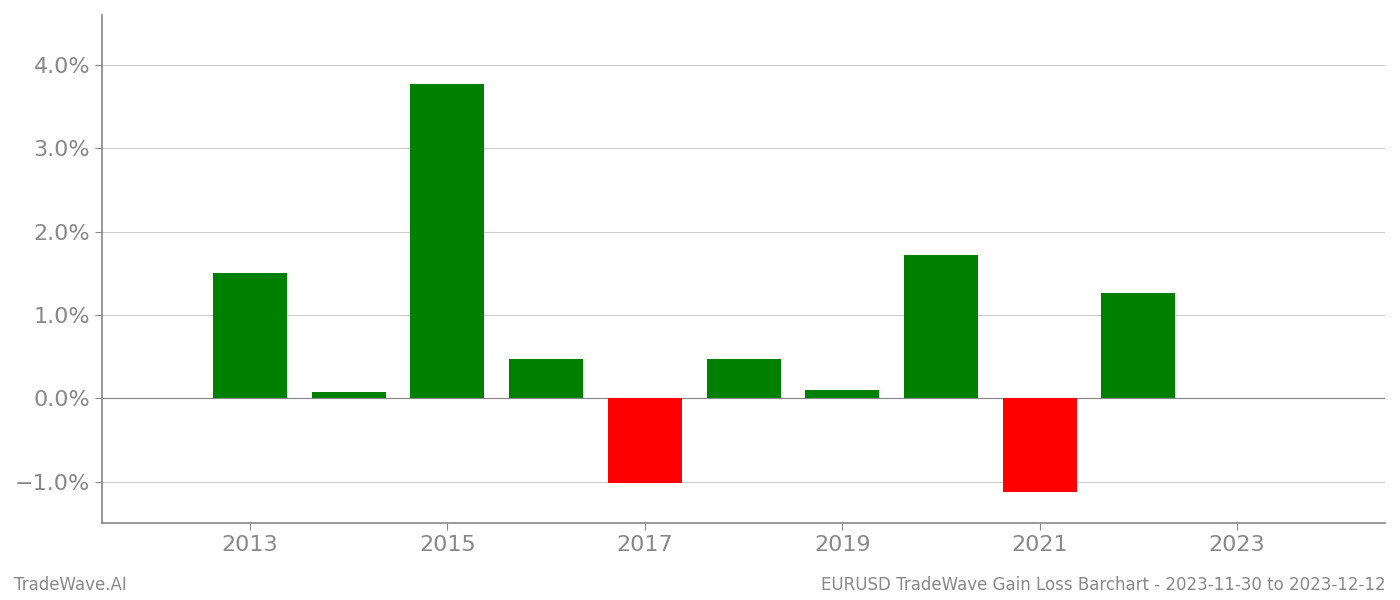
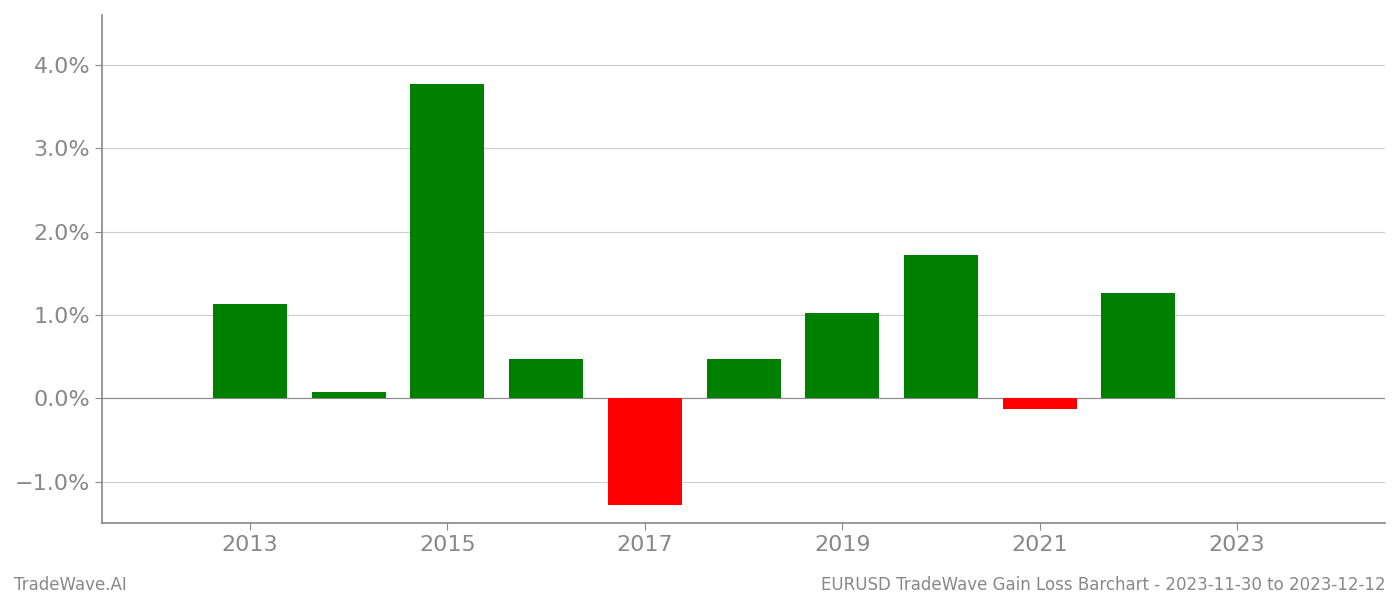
2013: 1.50% -> 1.13%
2017: -1.02% -> -1.28%
2019: 0.10% -> 1.02%
2021: -1.12% -> -0.13%
